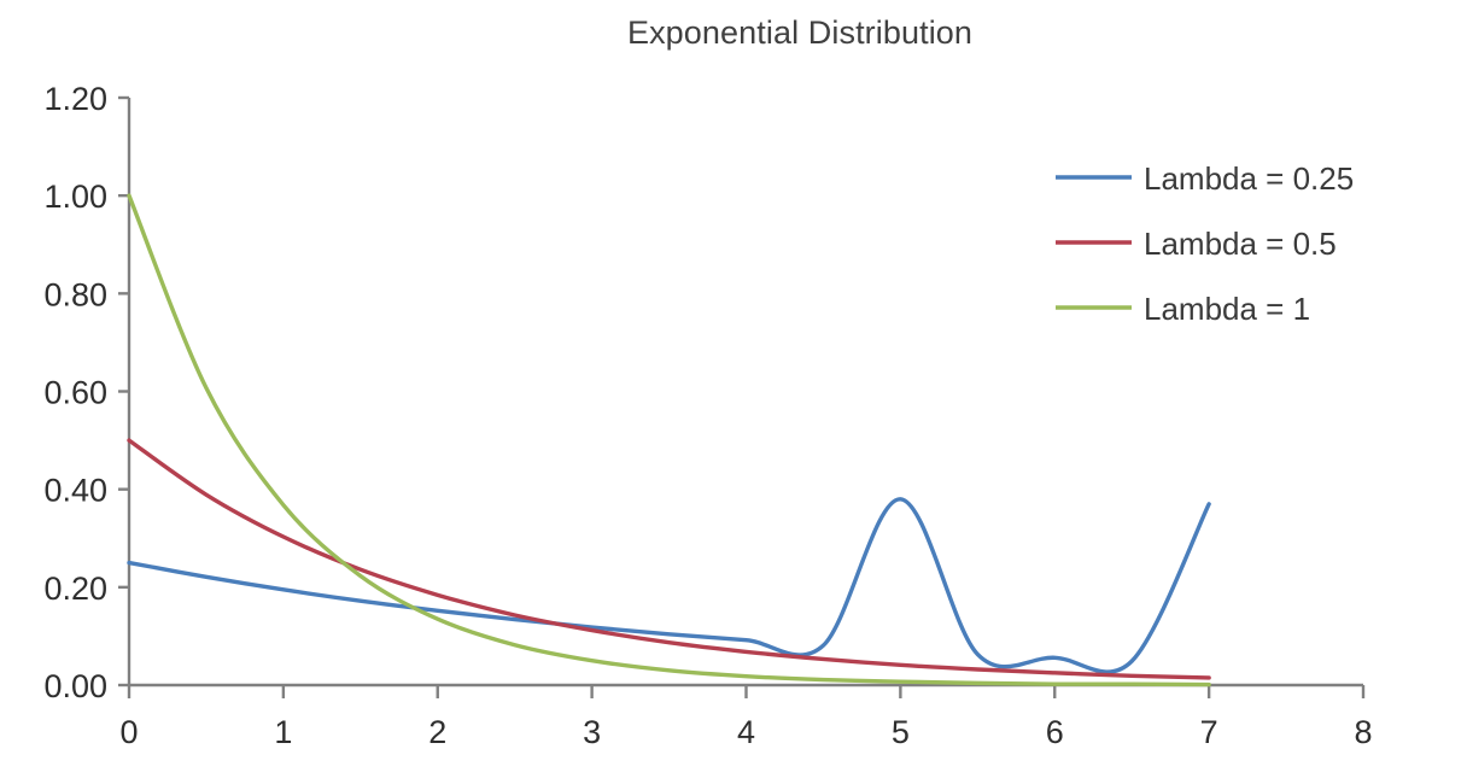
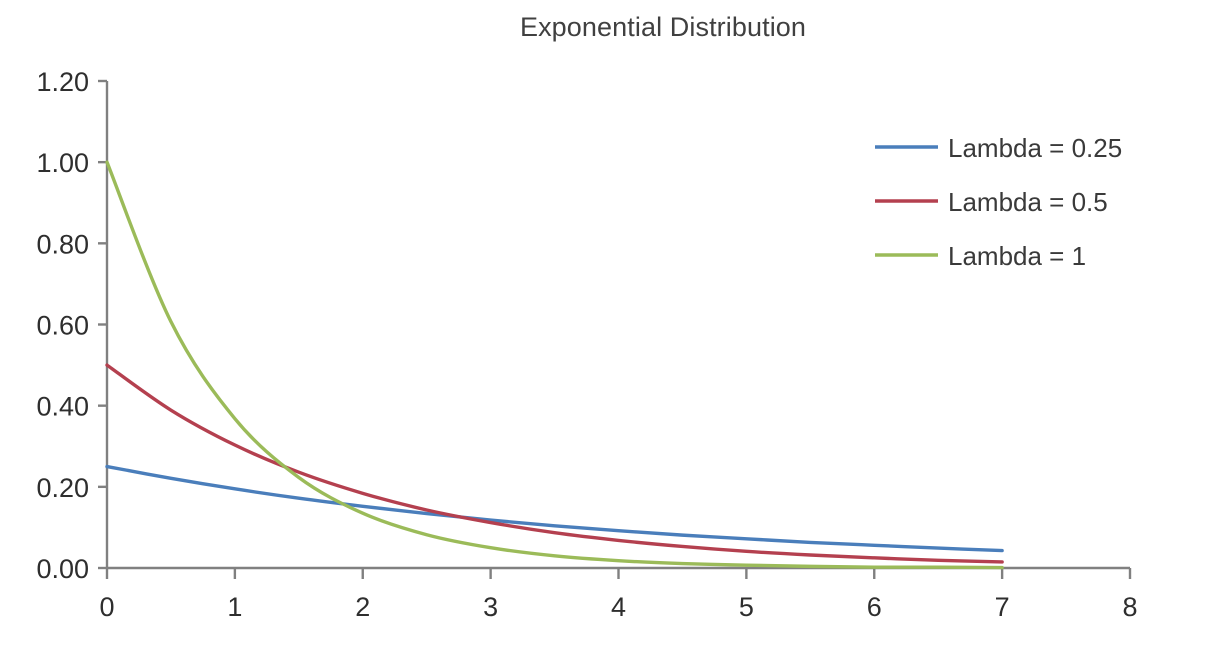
Lambda = 0.25/5: 0.38 -> 0.07
Lambda = 0.25/7: 0.37 -> 0.04
